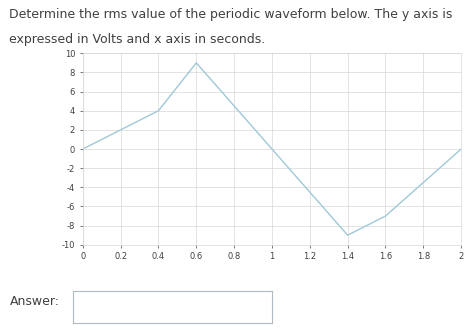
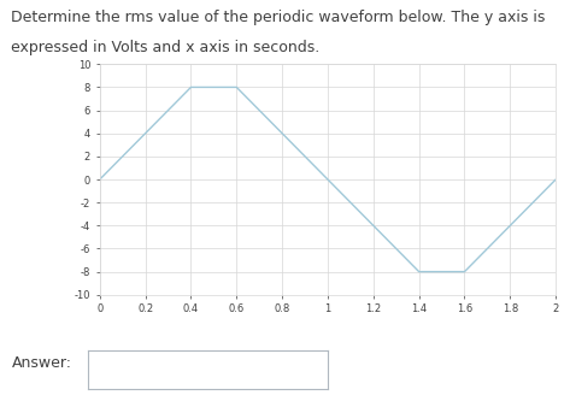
0.4: 4 -> 8
0.6: 9 -> 8
1.4: -9 -> -8
1.6: -7 -> -8
